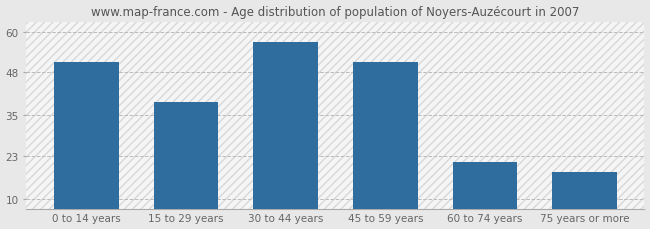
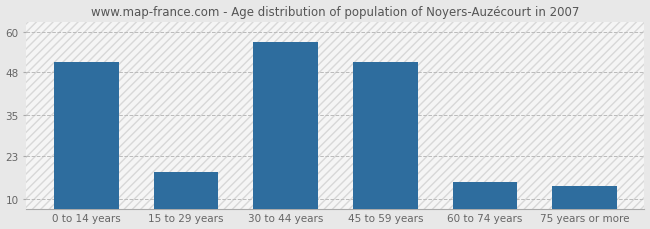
15 to 29 years: 39 -> 18
60 to 74 years: 21 -> 15
75 years or more: 18 -> 14
